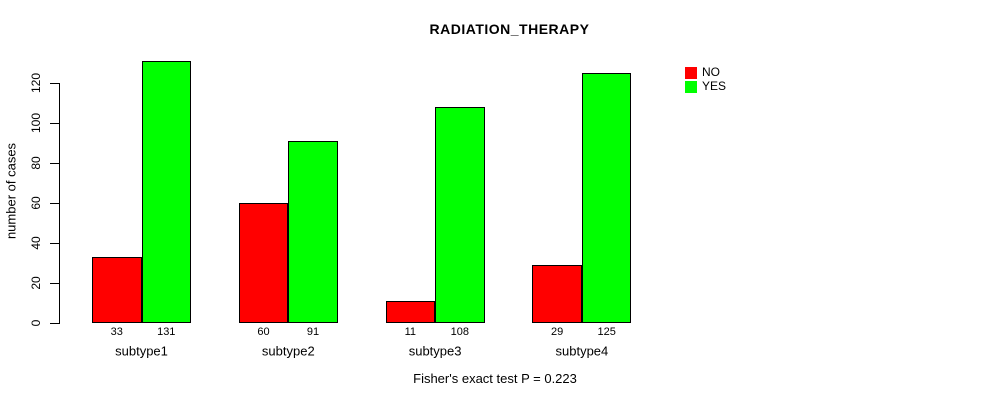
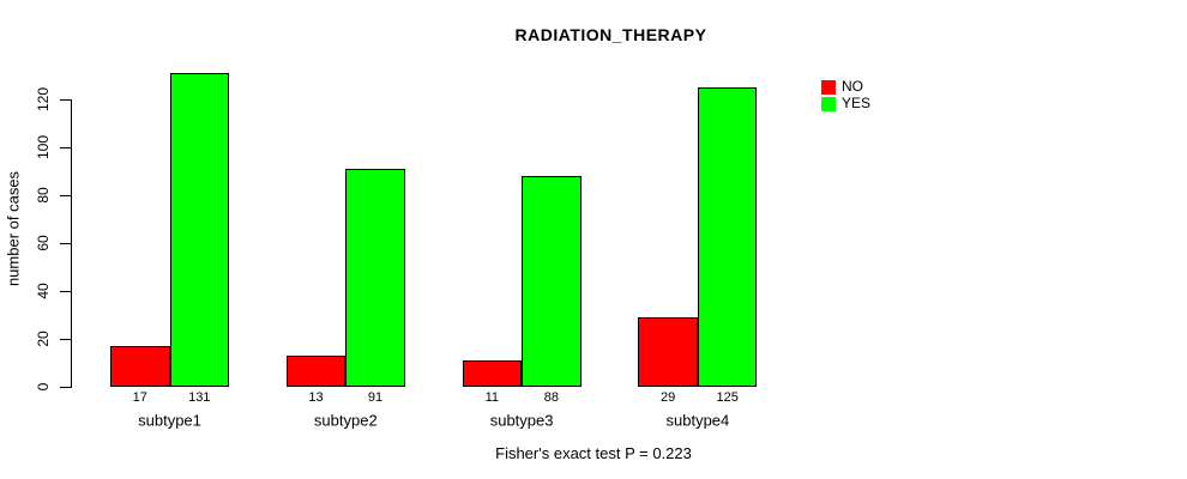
NO/subtype1: 33 -> 17
NO/subtype2: 60 -> 13
YES/subtype3: 108 -> 88
